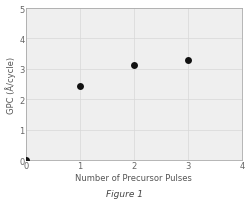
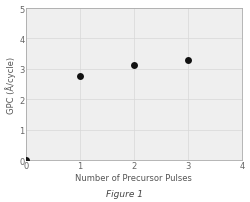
1: 2.45 -> 2.75
